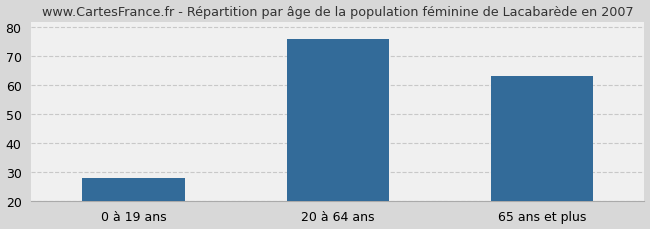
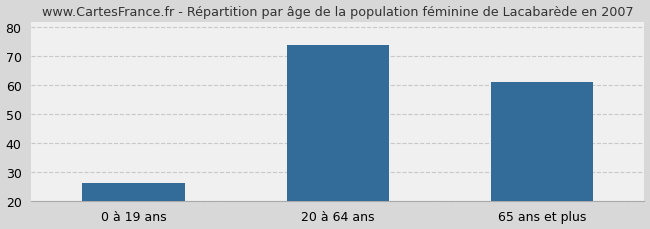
0 à 19 ans: 28 -> 26
20 à 64 ans: 76 -> 74
65 ans et plus: 63 -> 61
